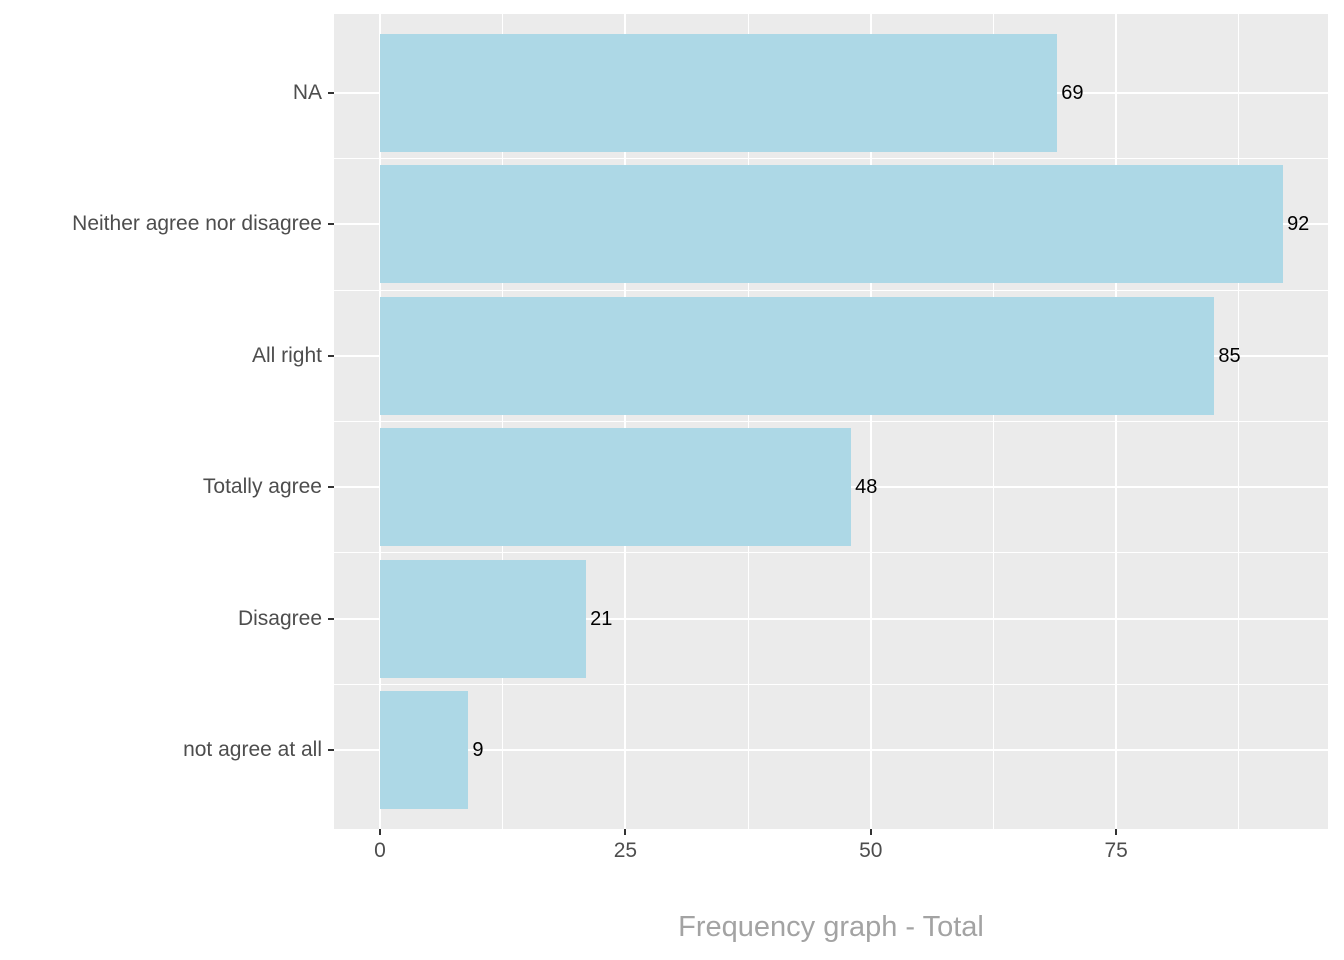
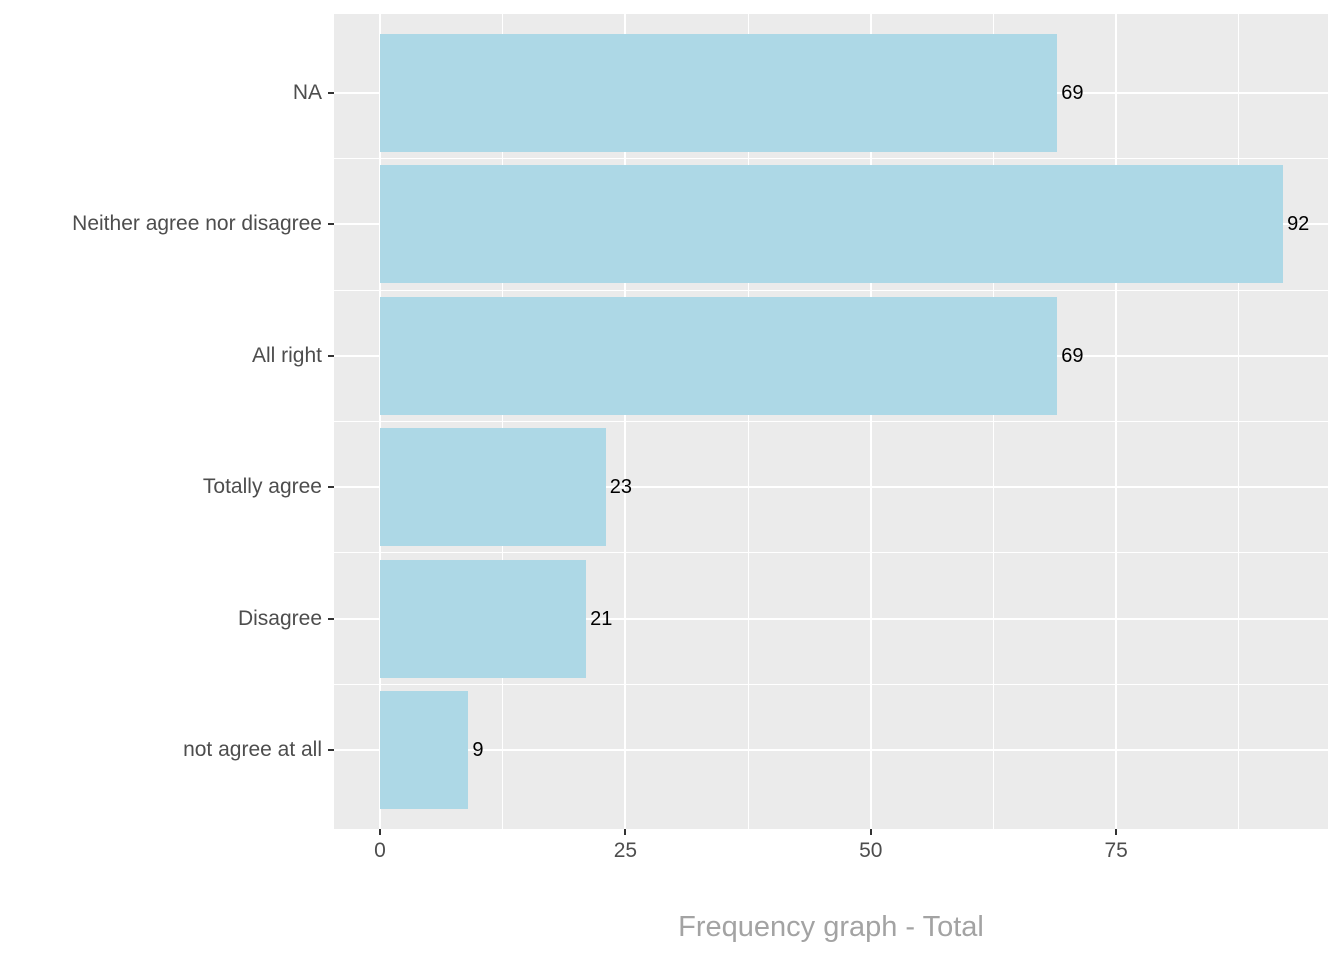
All right: 85 -> 69
Totally agree: 48 -> 23
